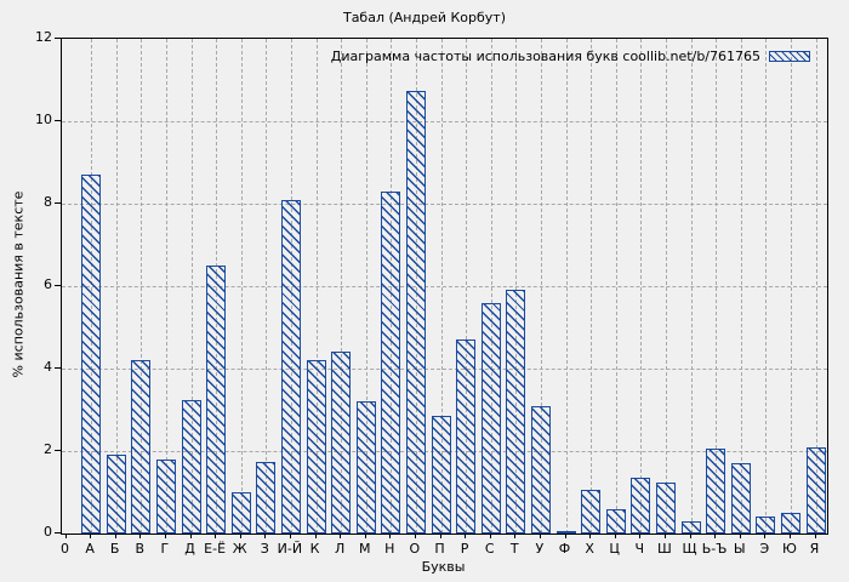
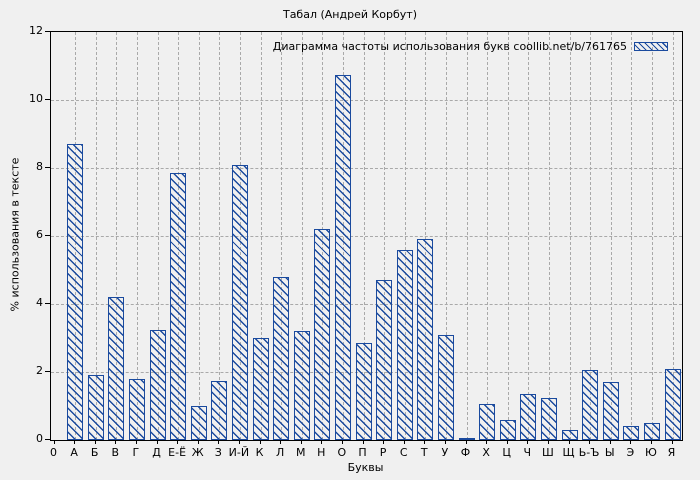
Е-Ё: 6.5 -> 7.8
К: 4.2 -> 3.0
Л: 4.4 -> 4.8
Н: 8.3 -> 6.2
